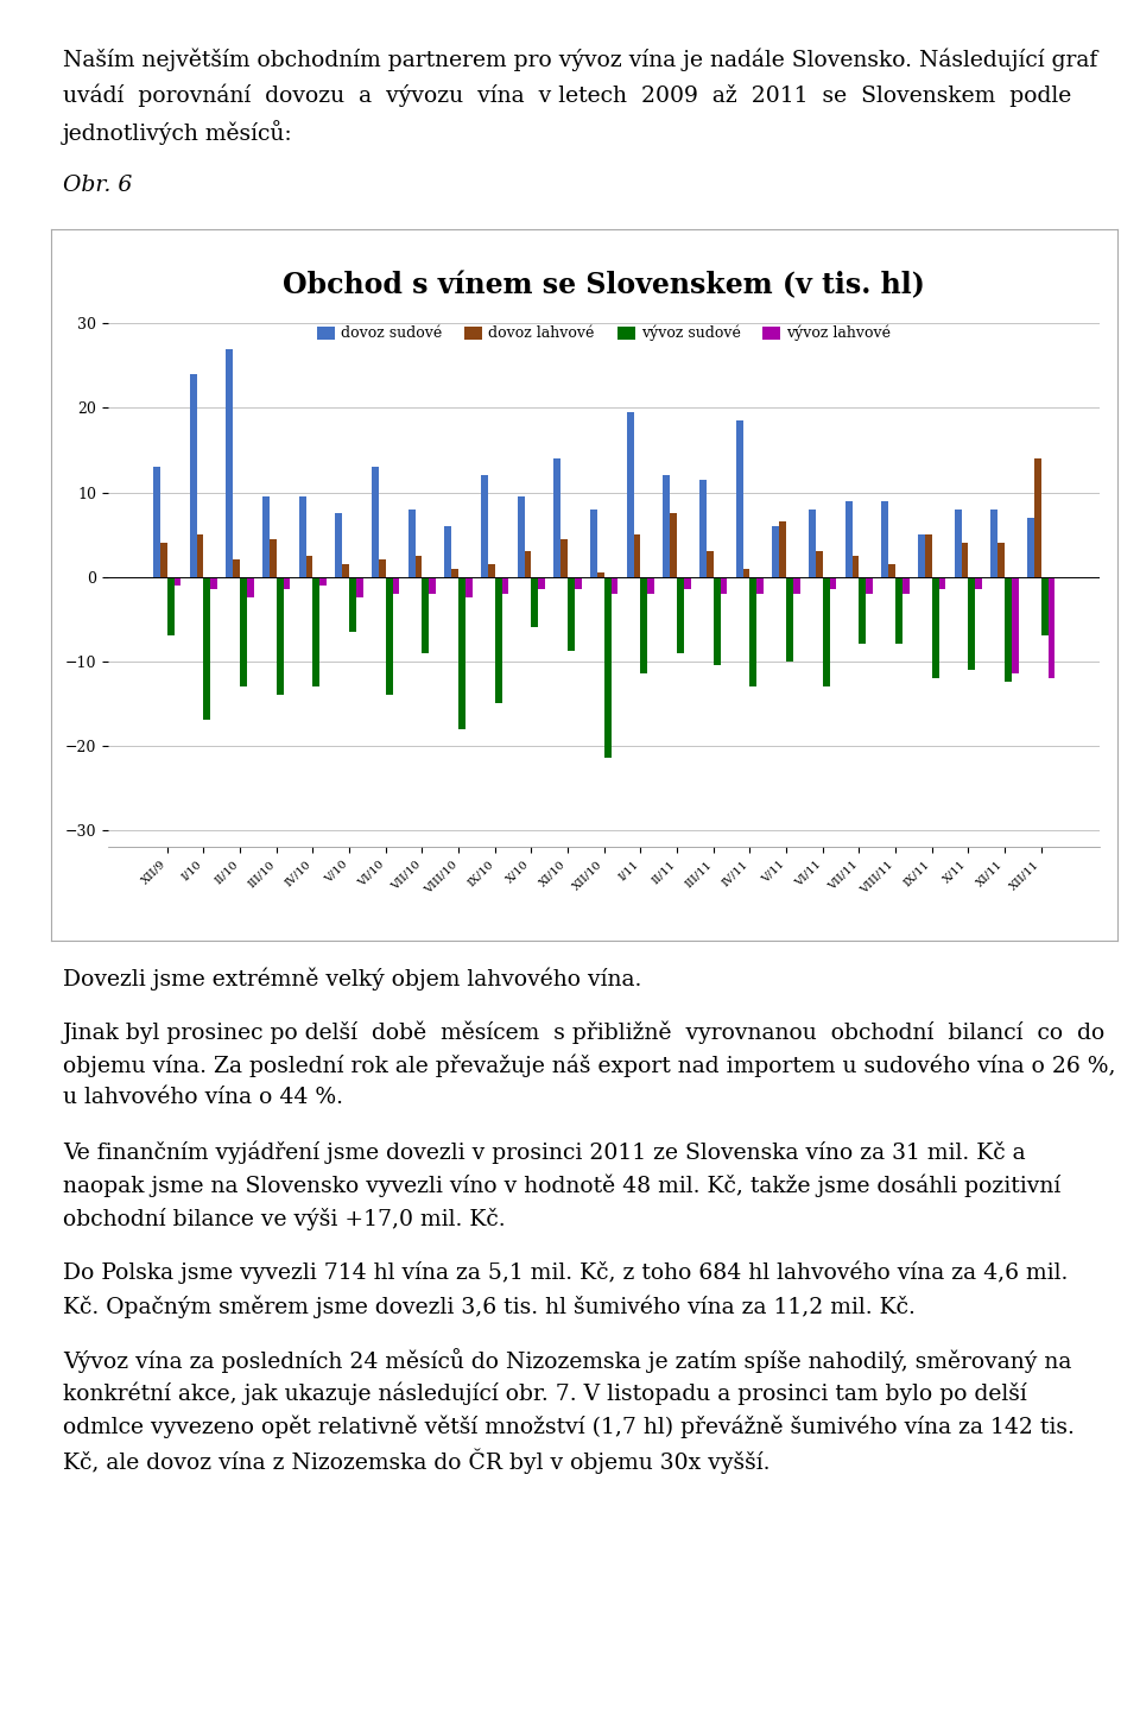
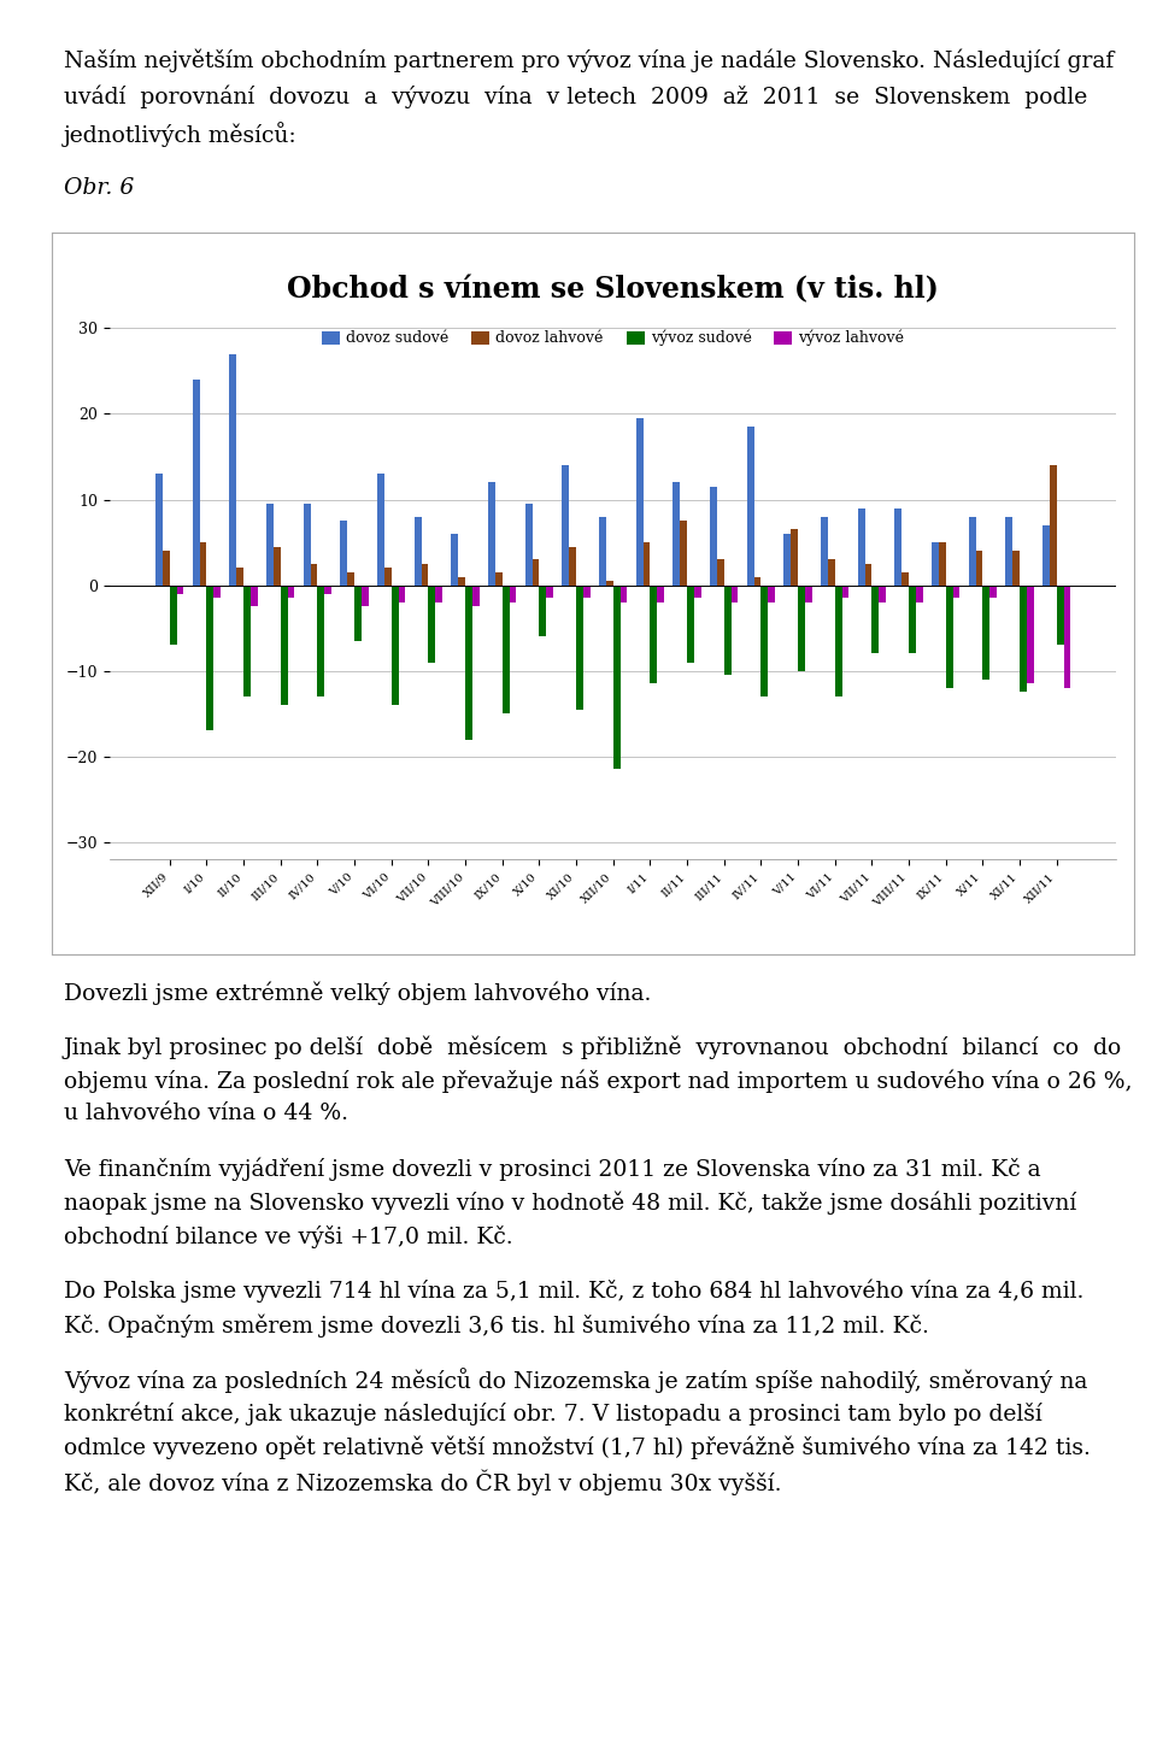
vývoz sudové/XI/10: -8.8 -> -14.5
